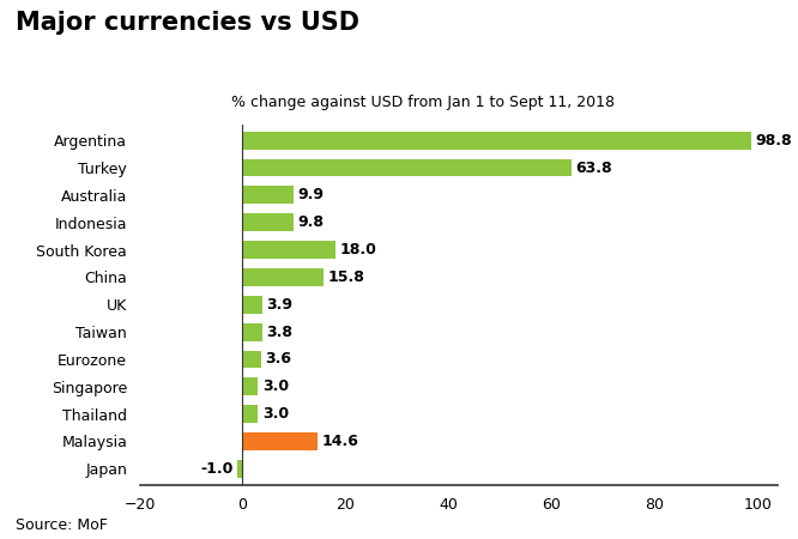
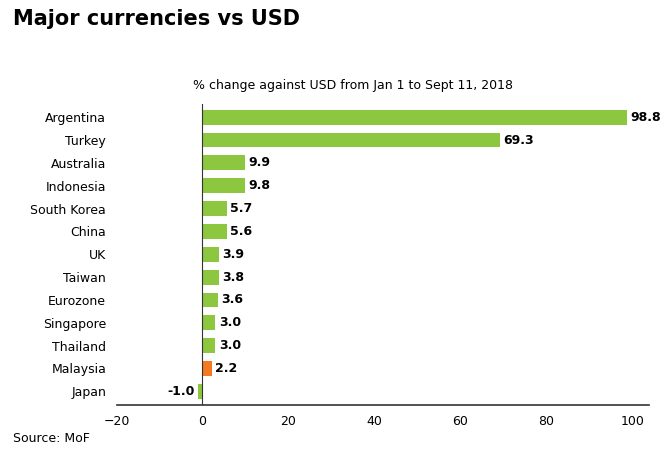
Turkey: 63.8 -> 69.3
South Korea: 18.0 -> 5.7
China: 15.8 -> 5.6
Malaysia: 14.6 -> 2.2
